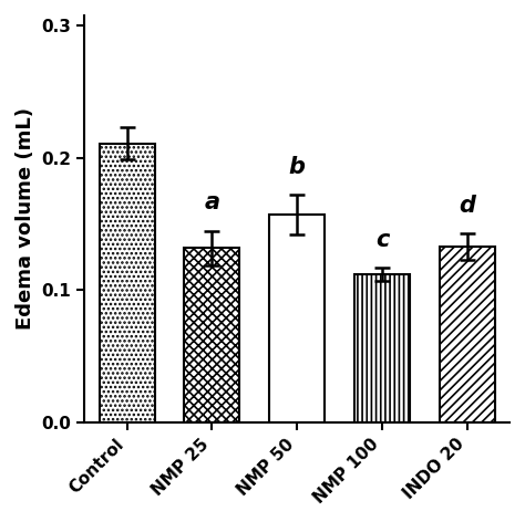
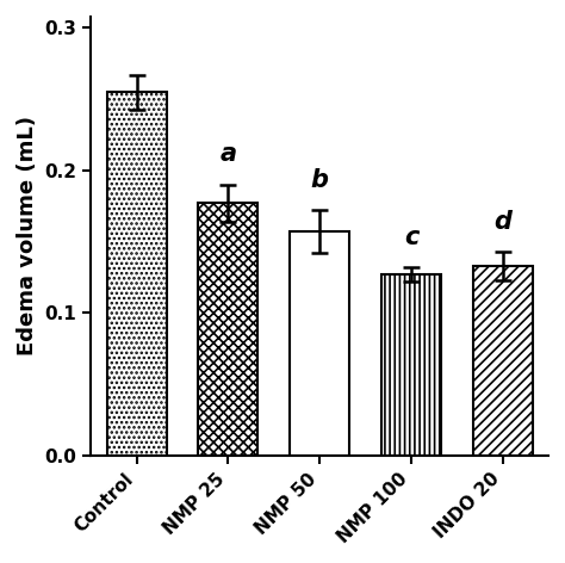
Control: 0.211 -> 0.255
NMP 25: 0.132 -> 0.177
NMP 100: 0.112 -> 0.127
